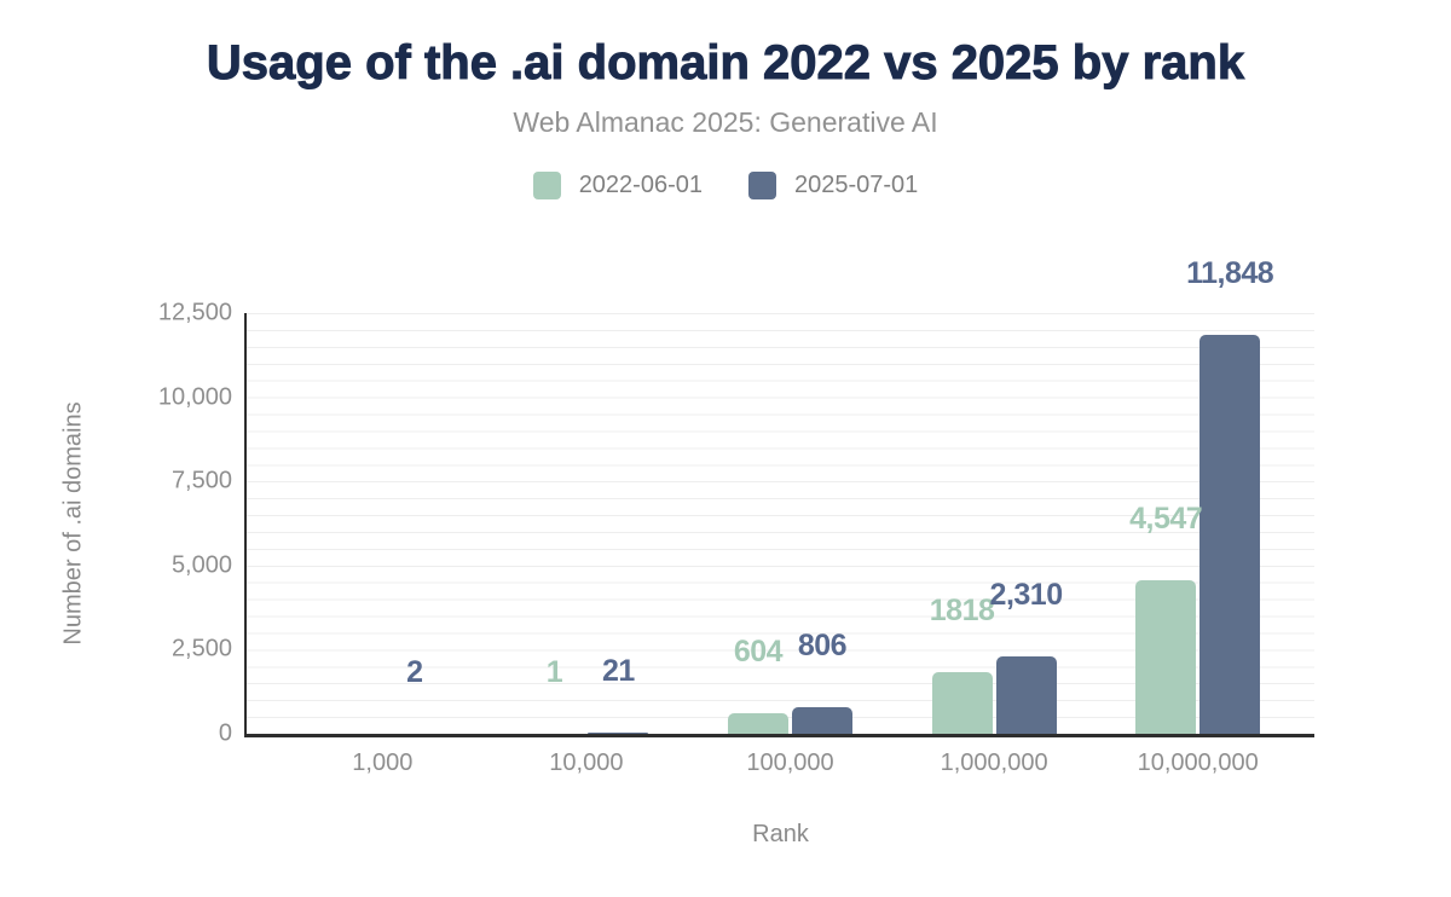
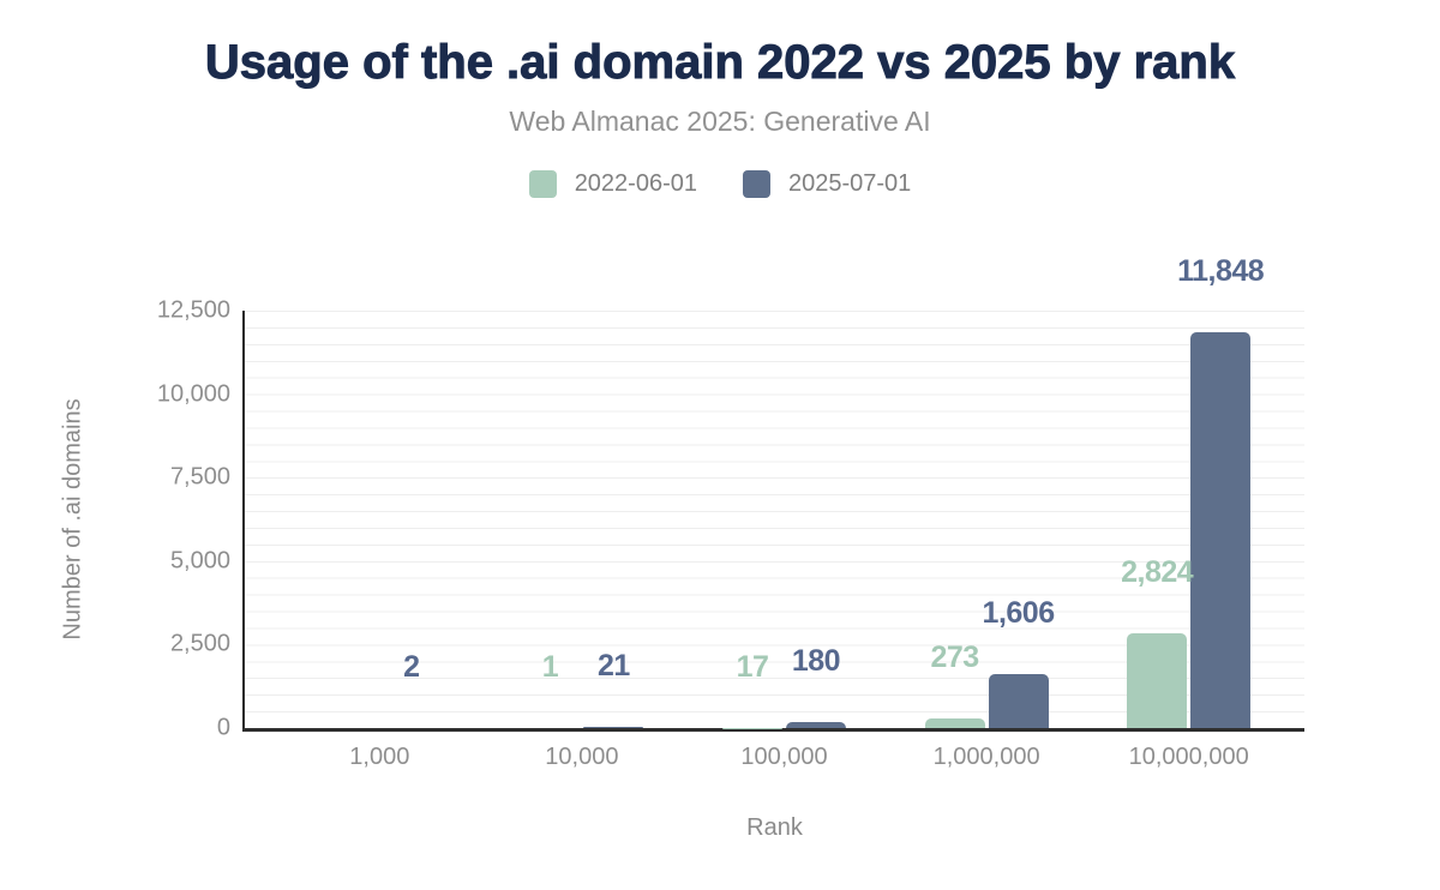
2022-06-01/100,000: 604 -> 17
2025-07-01/100,000: 806 -> 180
2022-06-01/1,000,000: 1818 -> 273
2025-07-01/1,000,000: 2,310 -> 1,606
2022-06-01/10,000,000: 4,547 -> 2,824
